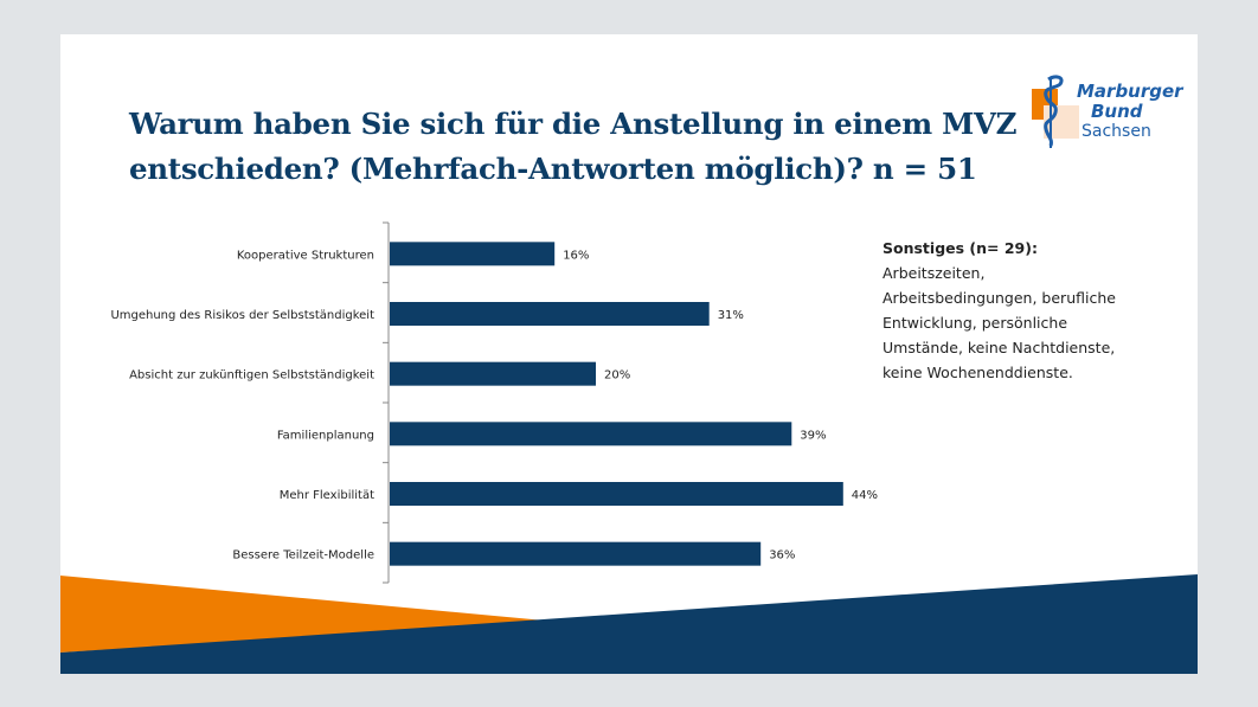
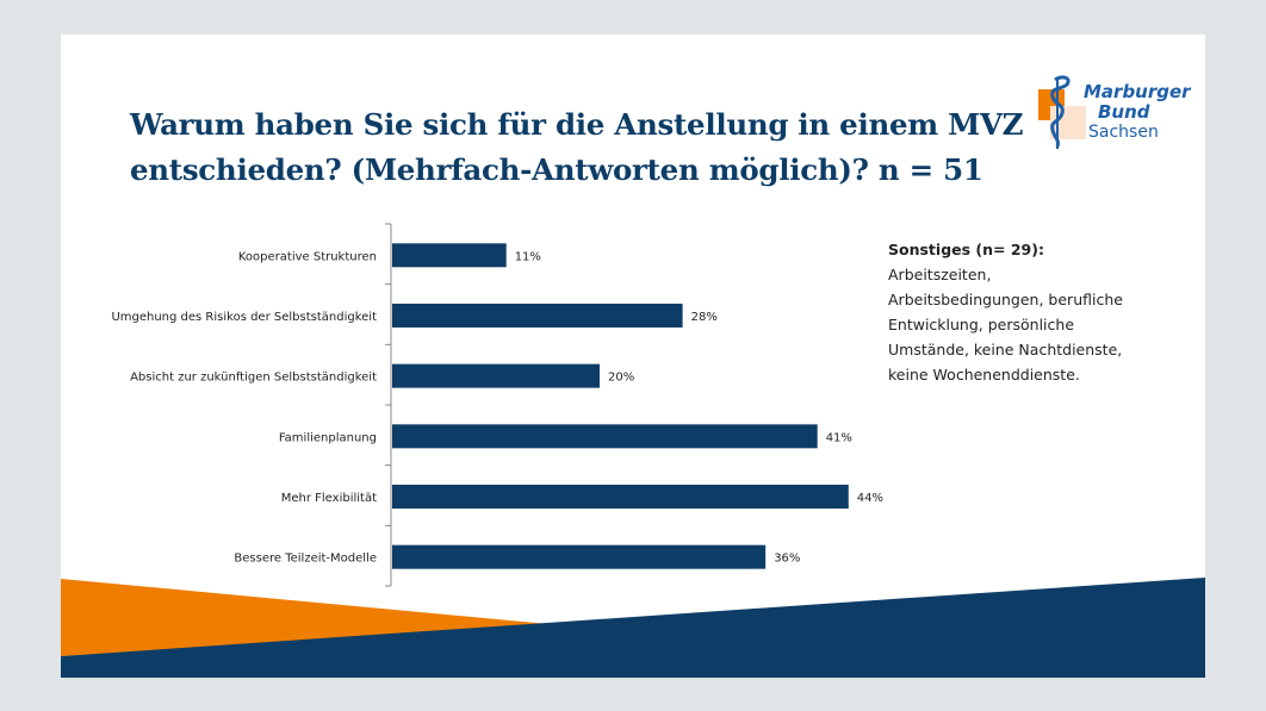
Kooperative Strukturen: 16% -> 11%
Umgehung des Risikos der Selbstständigkeit: 31% -> 28%
Familienplanung: 39% -> 41%
